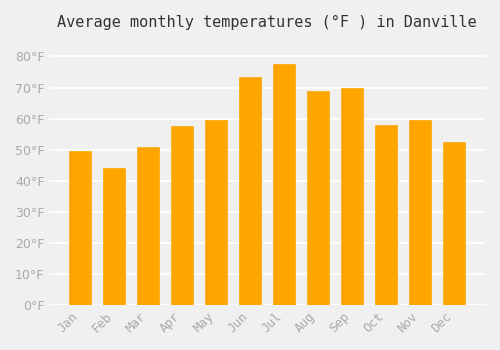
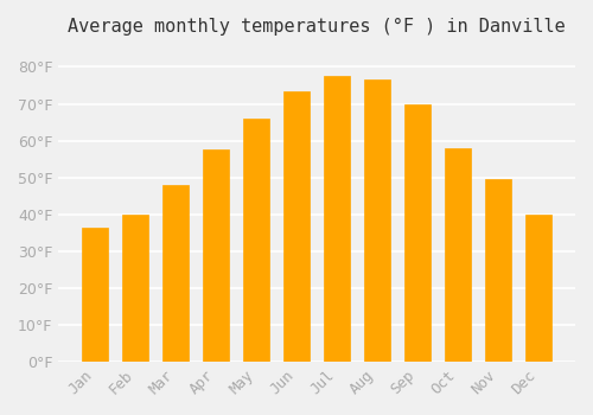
Jan: 49.5°F -> 36.5°F
Feb: 44.0°F -> 40.0°F
Mar: 51.0°F -> 48.0°F
May: 59.5°F -> 66.0°F
Aug: 69.0°F -> 76.5°F
Nov: 59.5°F -> 49.5°F
Dec: 52.5°F -> 40.0°F
